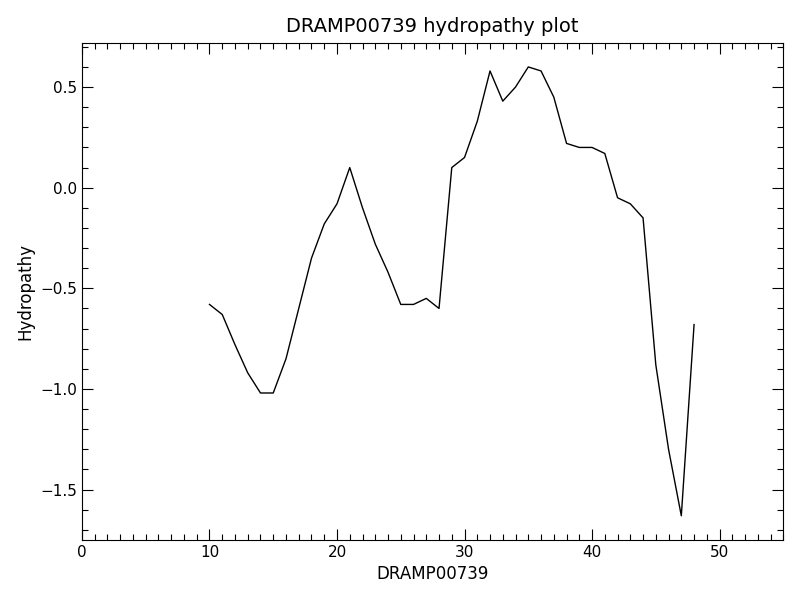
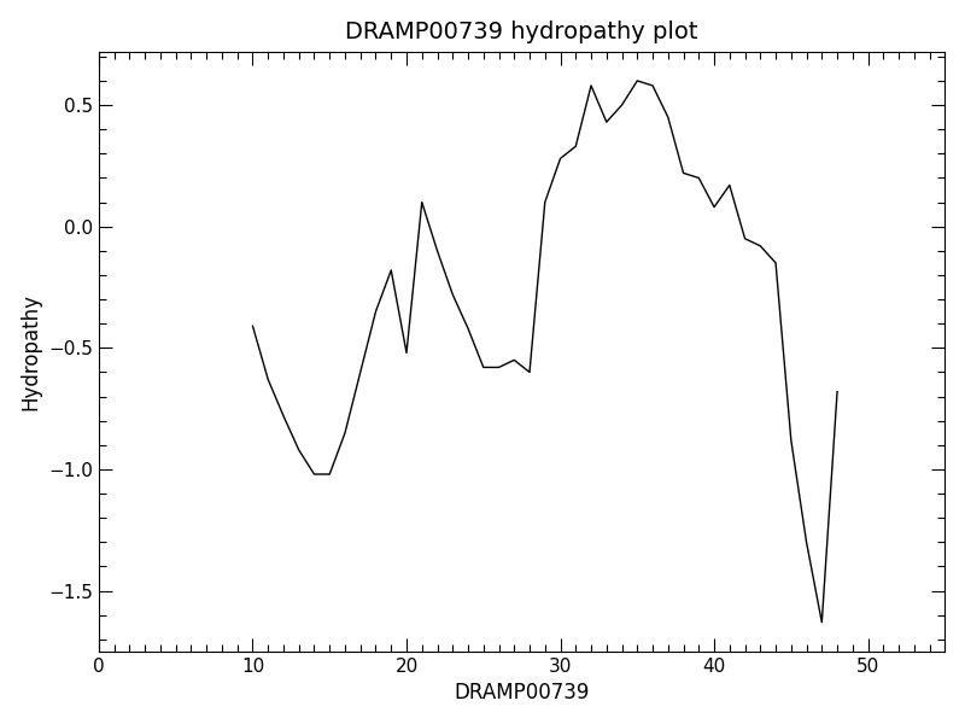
10: -0.58 -> -0.41
20: -0.08 -> -0.52
30: 0.15 -> 0.28
40: 0.20 -> 0.08
